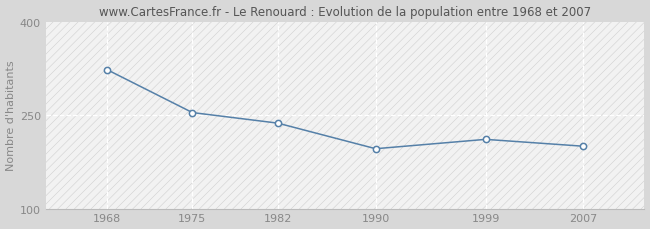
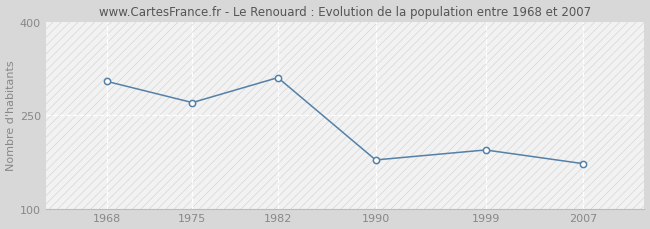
1968: 323 -> 304
1975: 254 -> 270
1982: 237 -> 310
1990: 196 -> 178
1999: 211 -> 194
2007: 200 -> 172
